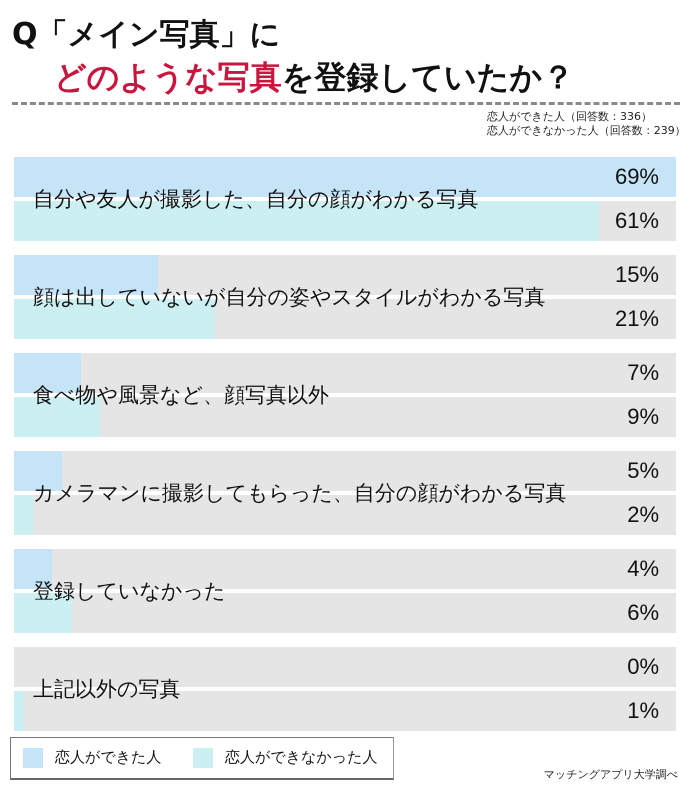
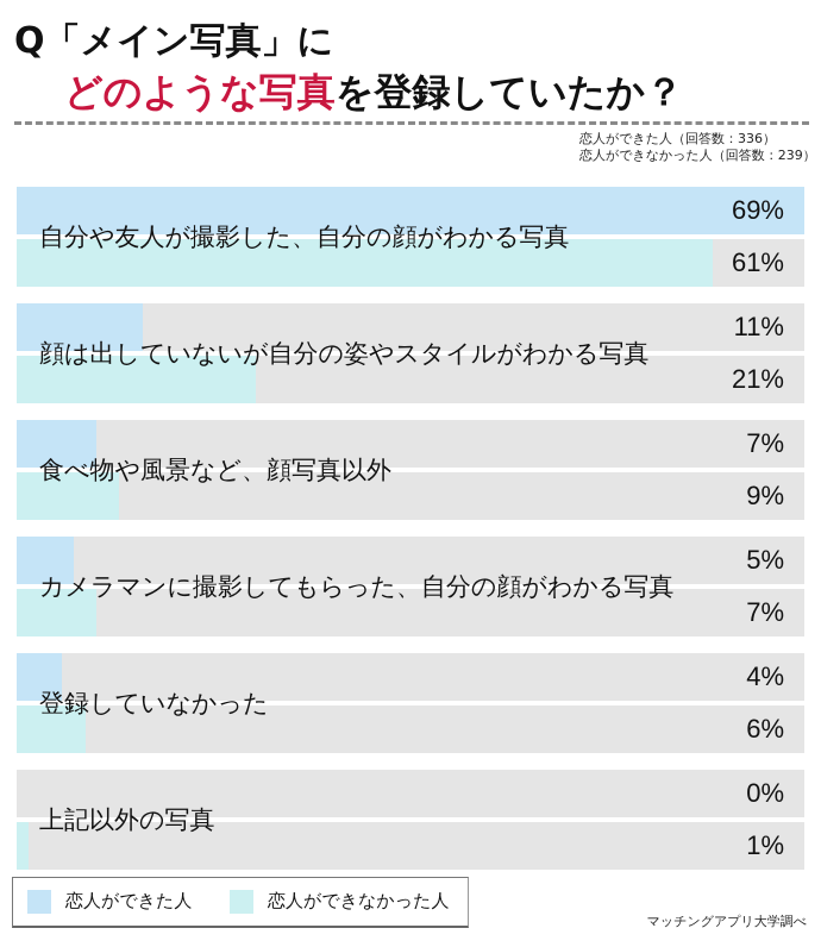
恋人ができた人/顔は出していないが自分の姿やスタイルがわかる写真: 15% -> 11%
恋人ができなかった人/カメラマンに撮影してもらった、自分の顔がわかる写真: 2% -> 7%
